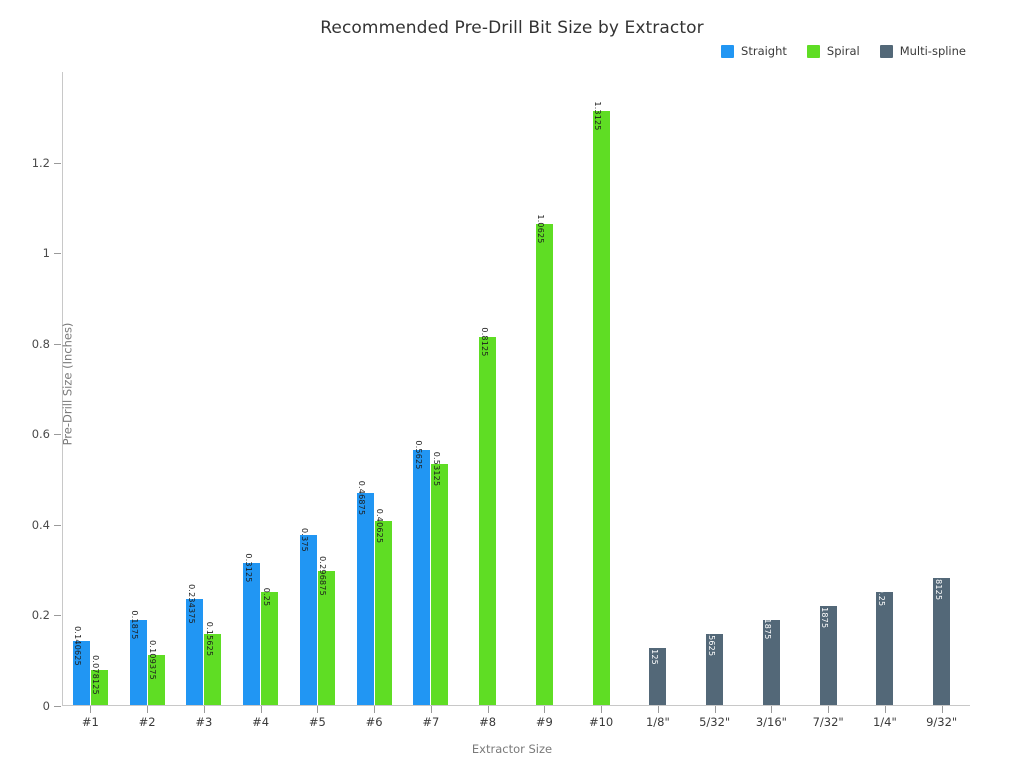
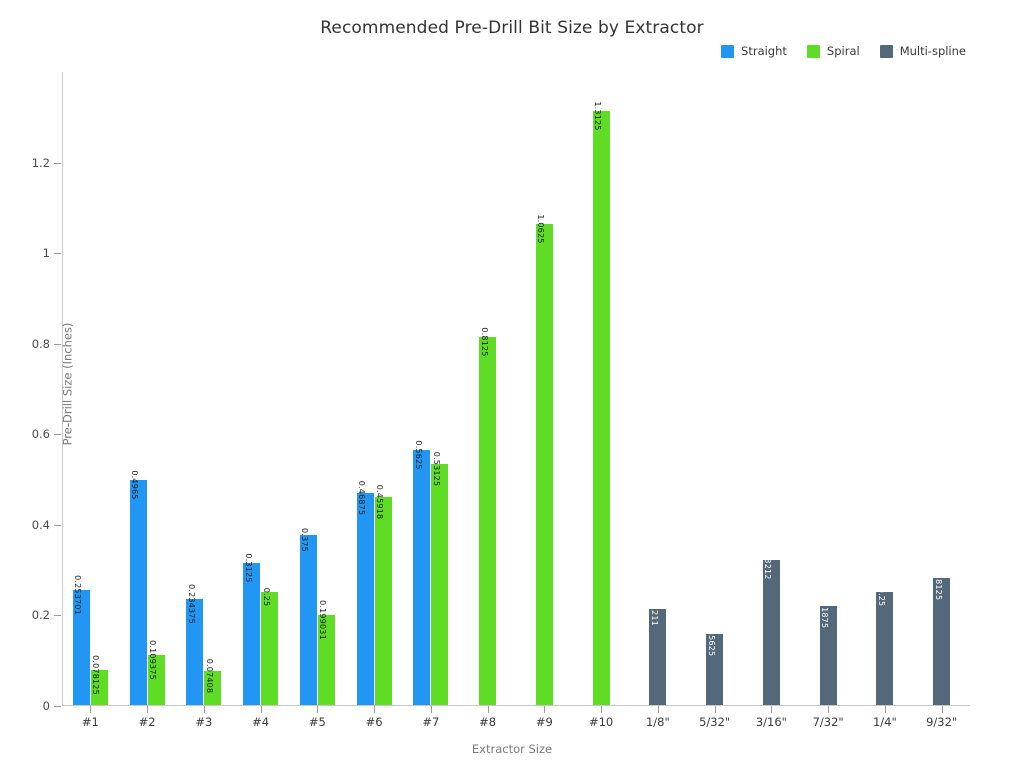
Straight/#1: 0.140625 -> 0.253701
Straight/#2: 0.1875 -> 0.4965
Spiral/#3: 0.15625 -> 0.07408
Spiral/#5: 0.296875 -> 0.199031
Spiral/#6: 0.40625 -> 0.45918
Multi-spline/1/8": 0.125 -> 0.211
Multi-spline/3/16": 0.1875 -> 0.3212
